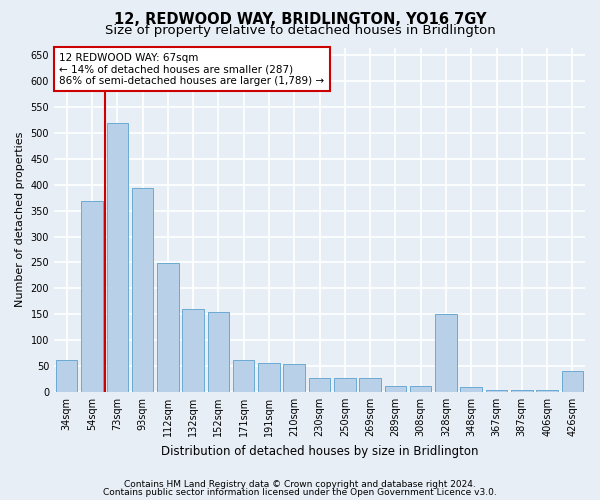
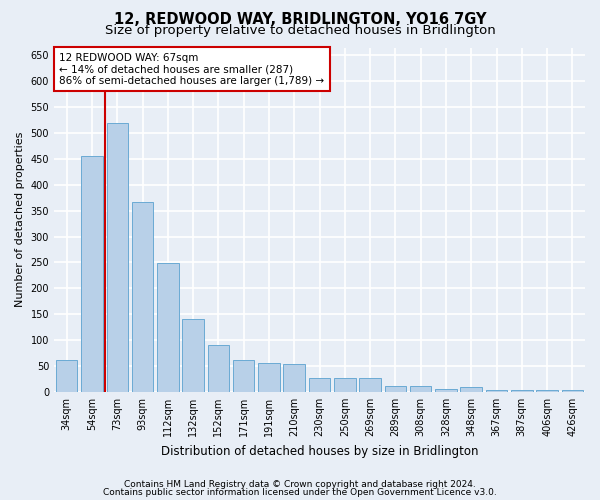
54sqm: 368 -> 455
93sqm: 394 -> 367
132sqm: 160 -> 140
152sqm: 154 -> 91
328sqm: 150 -> 6
426sqm: 40 -> 3
